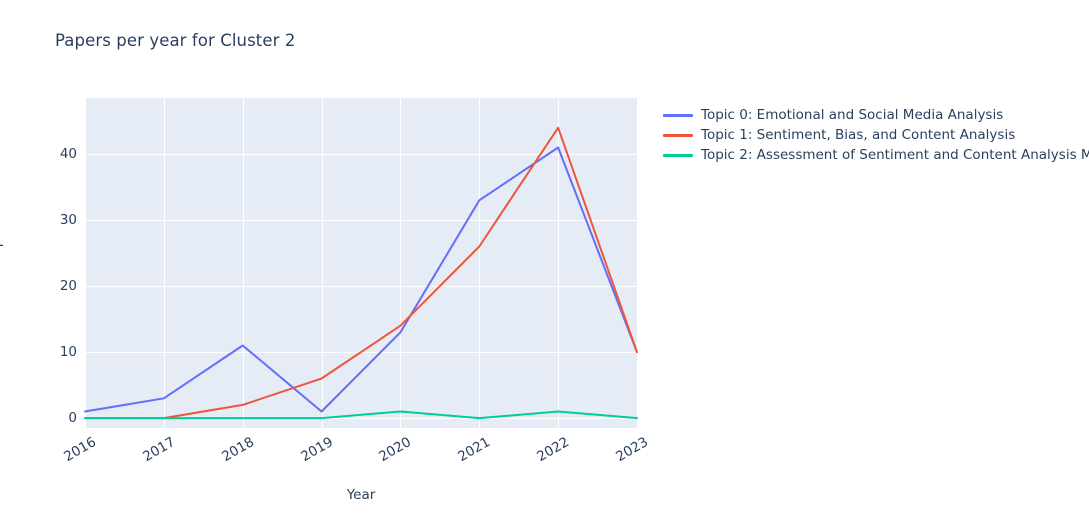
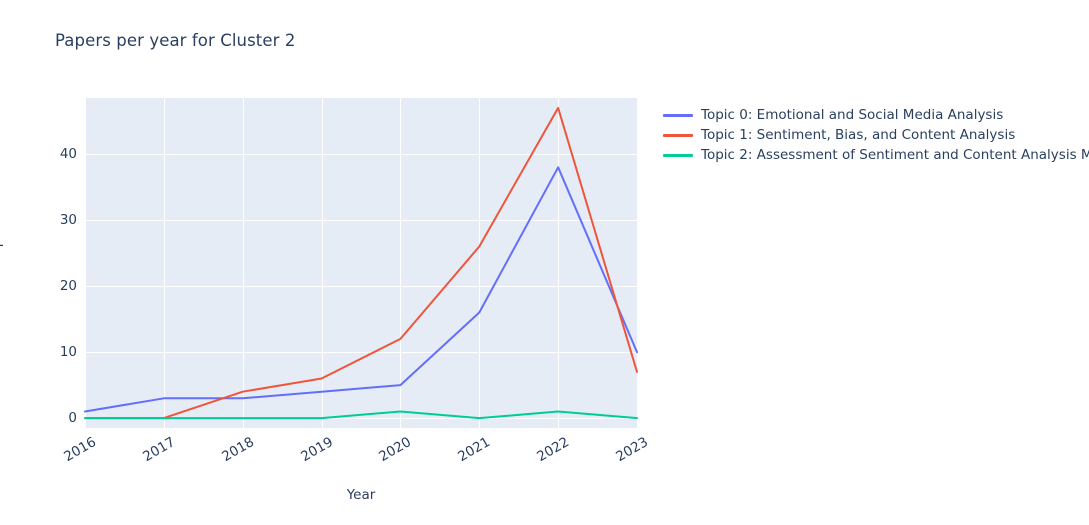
Topic 0: Emotional and Social Media Analysis/2018: 11 -> 3
Topic 1: Sentiment, Bias, and Content Analysis/2018: 2 -> 4
Topic 0: Emotional and Social Media Analysis/2019: 1 -> 4
Topic 0: Emotional and Social Media Analysis/2020: 13 -> 5
Topic 1: Sentiment, Bias, and Content Analysis/2020: 14 -> 12
Topic 0: Emotional and Social Media Analysis/2021: 33 -> 16
Topic 0: Emotional and Social Media Analysis/2022: 41 -> 38
Topic 1: Sentiment, Bias, and Content Analysis/2022: 44 -> 47
Topic 1: Sentiment, Bias, and Content Analysis/2023: 10 -> 7
